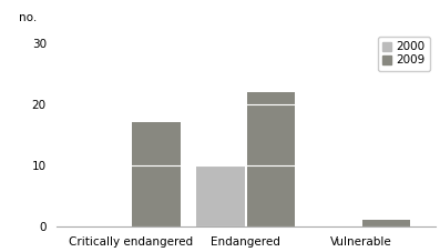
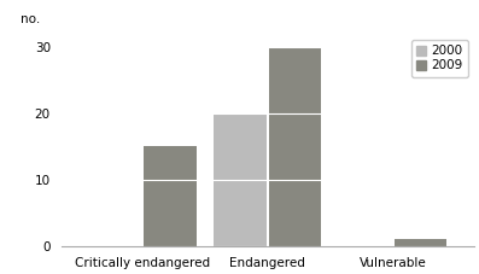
2009/Critically endangered: 17 -> 15
2000/Endangered: 10 -> 20
2009/Endangered: 22 -> 30
